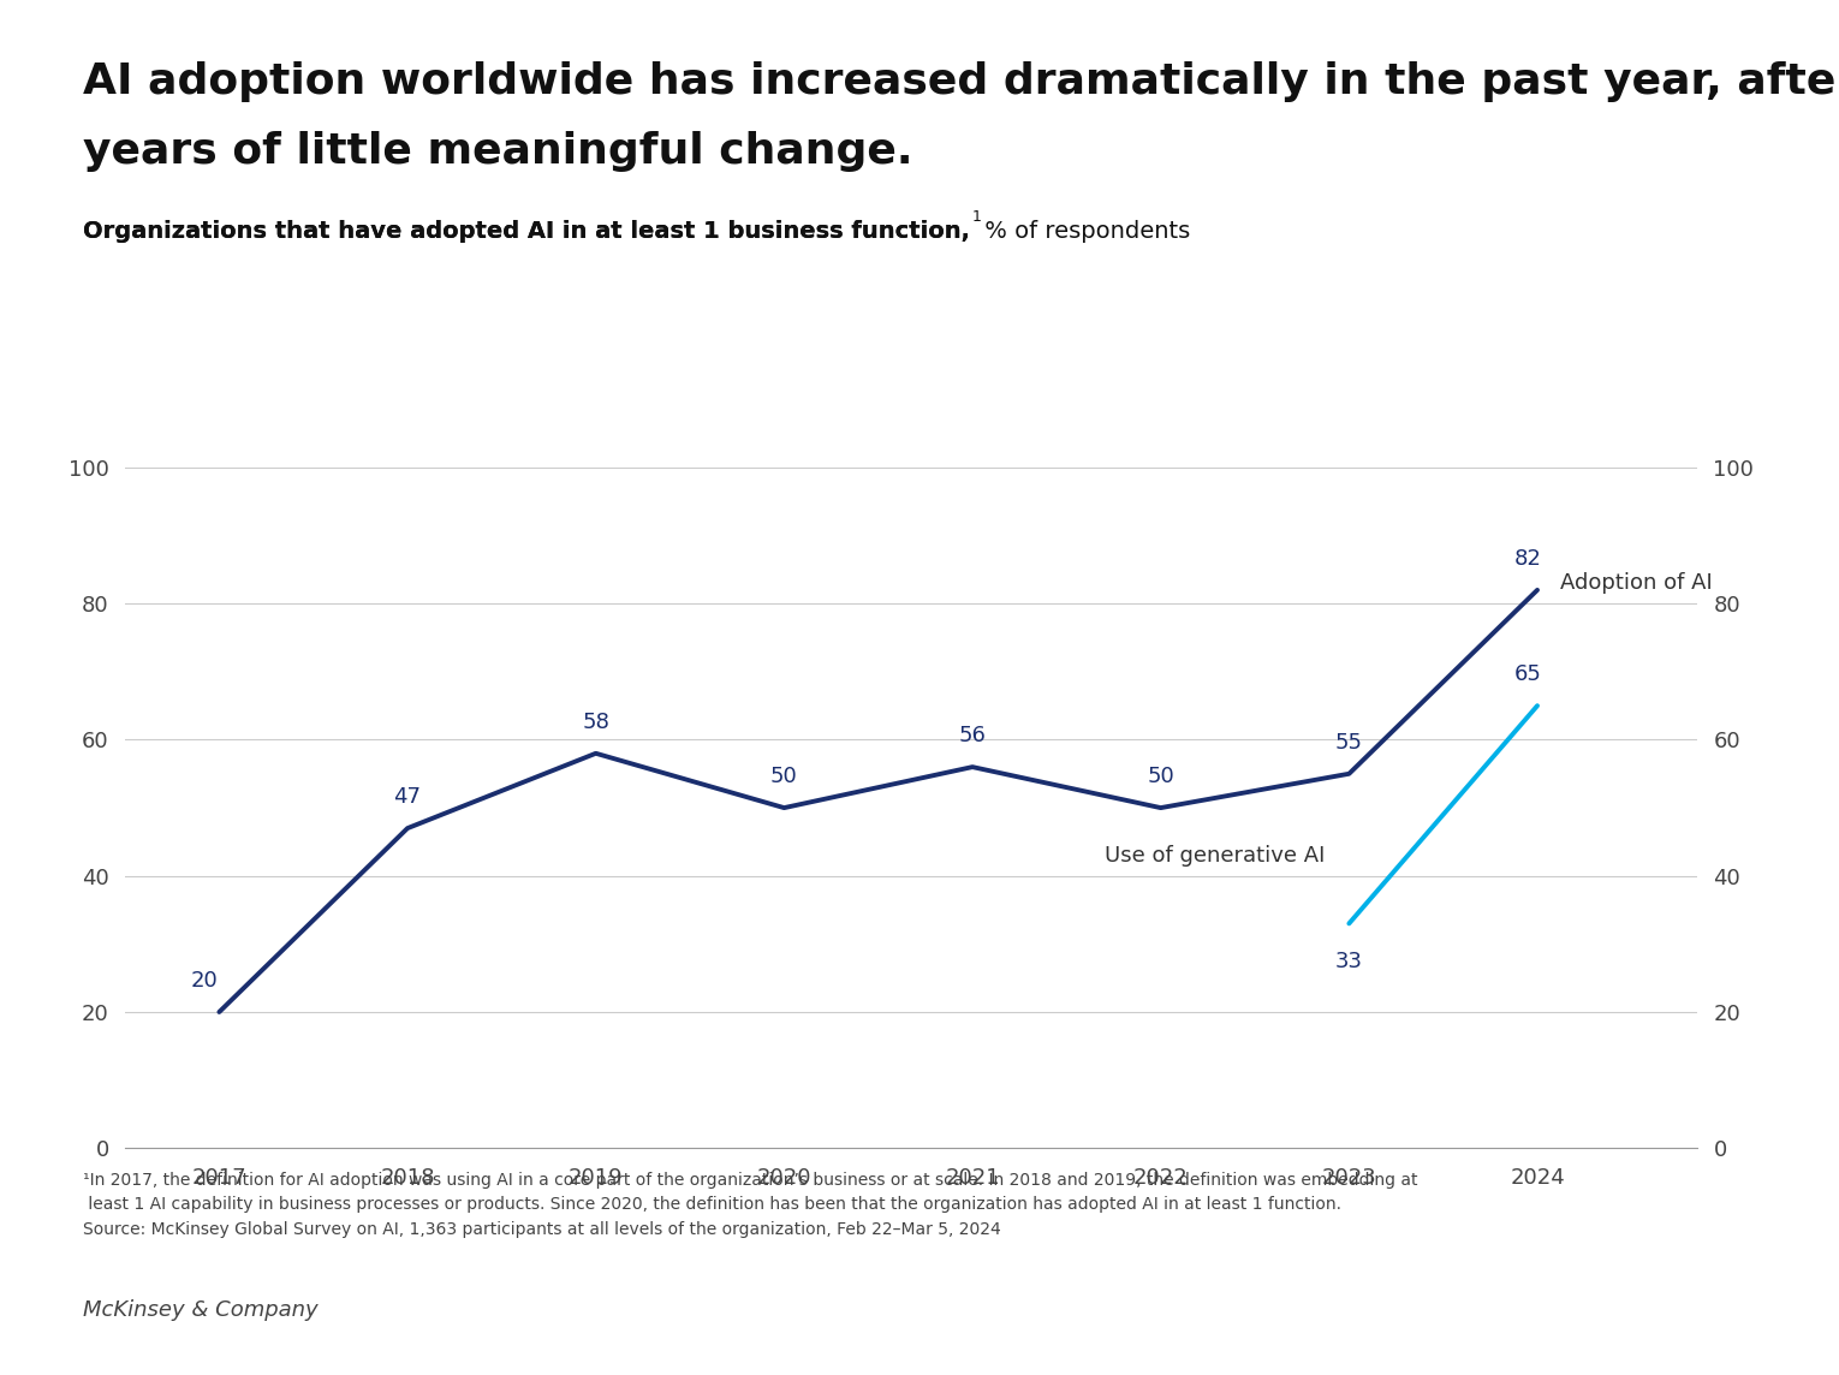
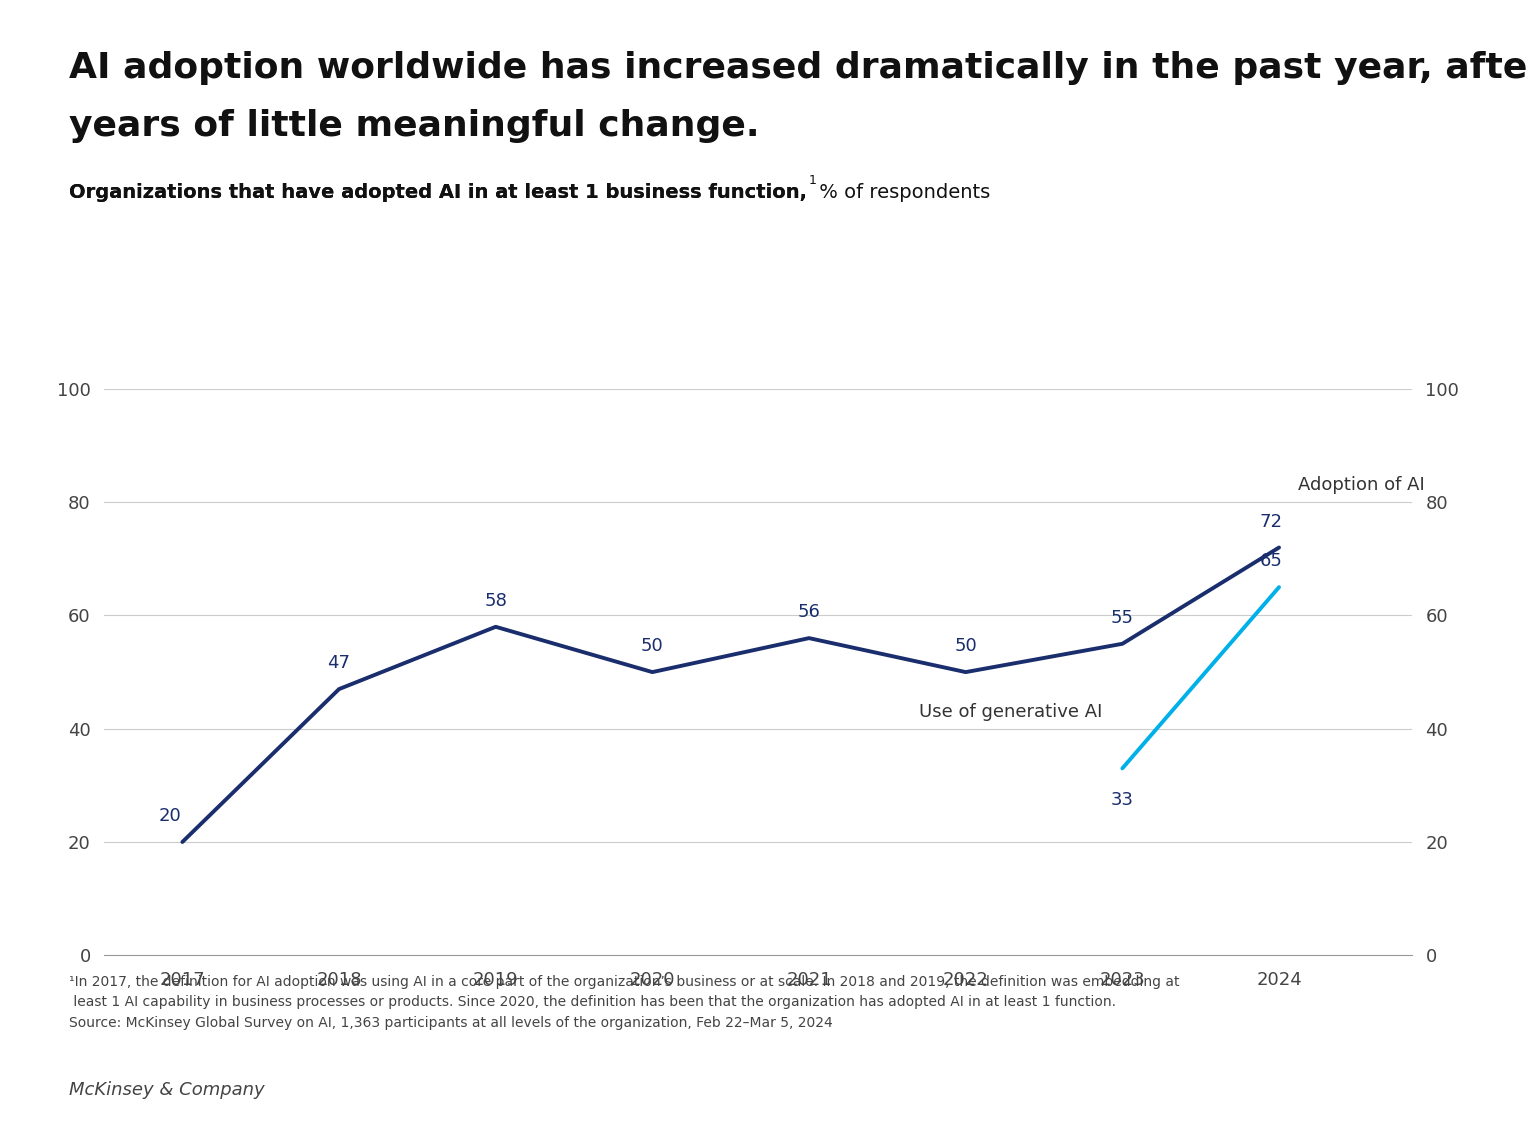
2024: 82 -> 72
